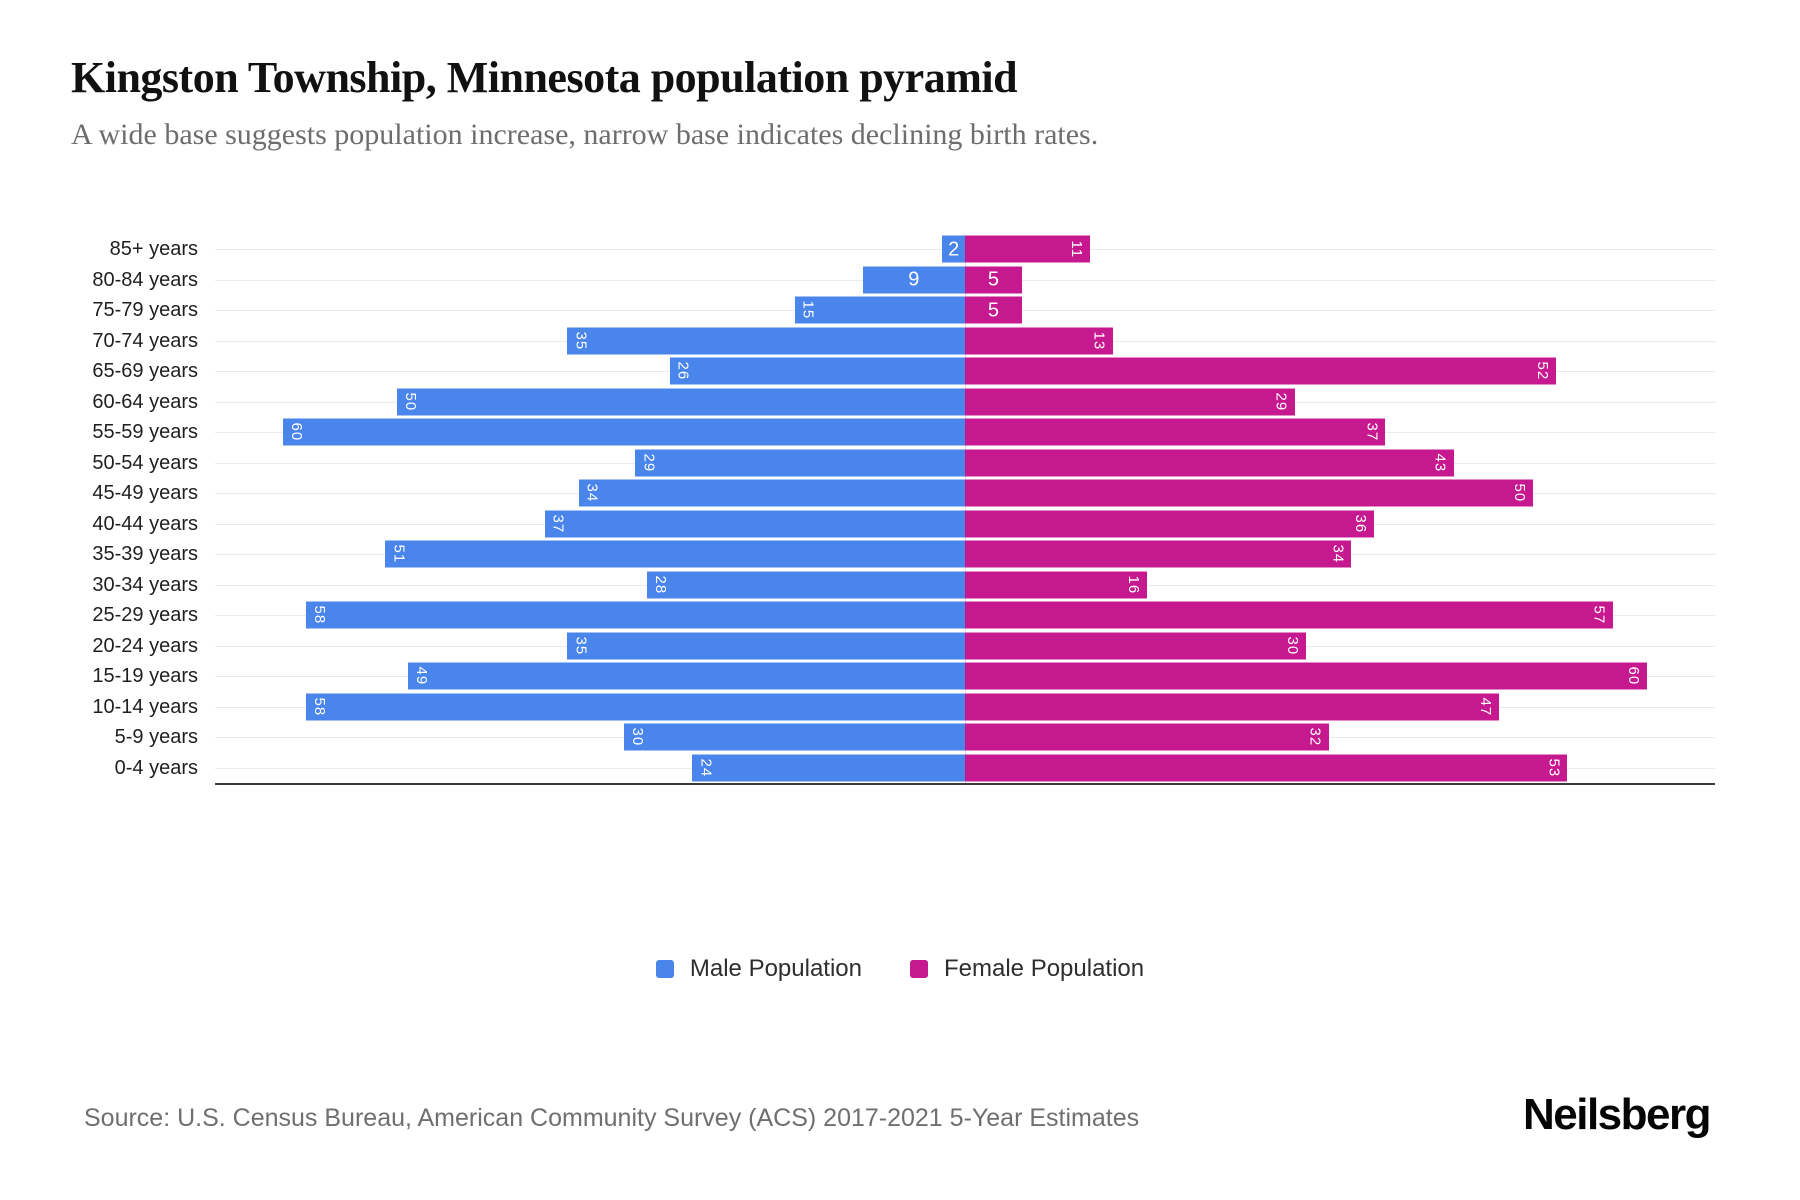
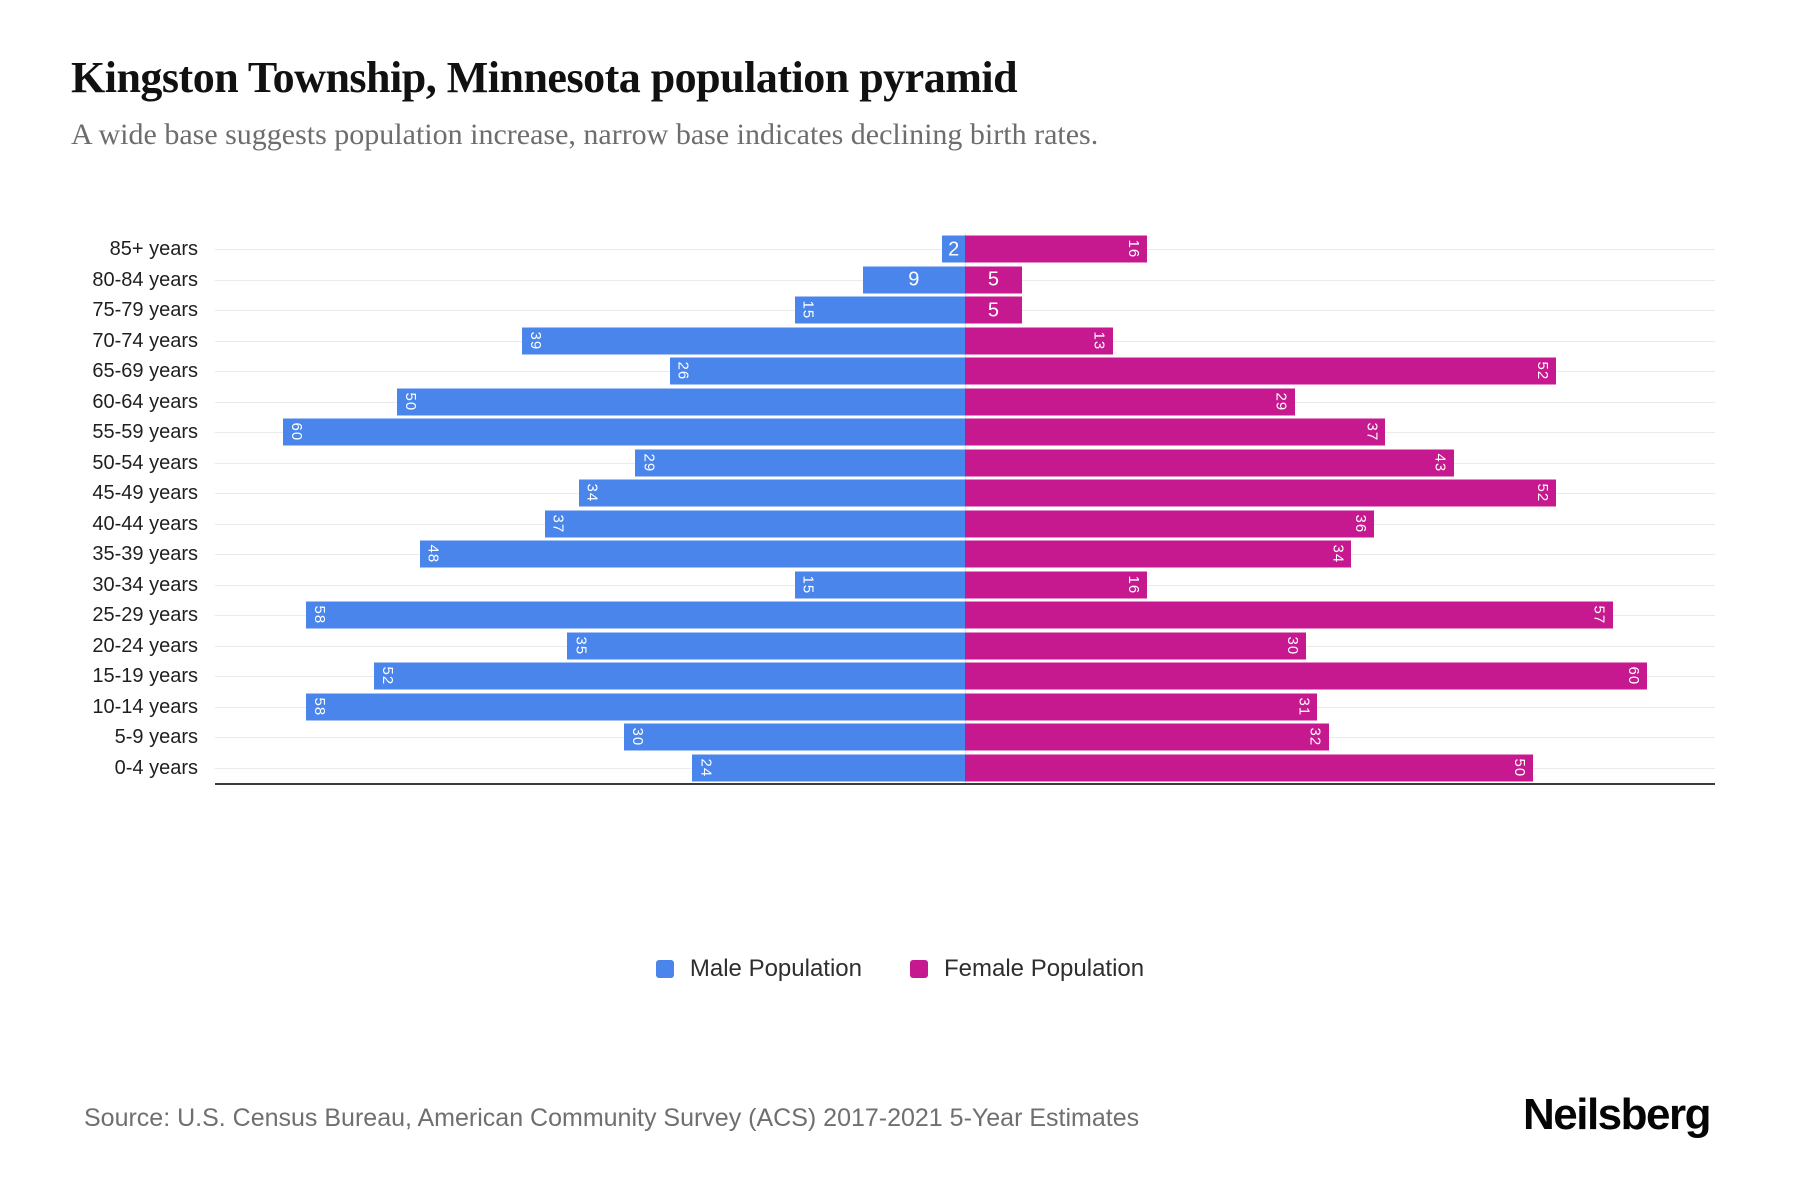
Female Population/85+ years: 11 -> 16
Male Population/70-74 years: 35 -> 39
Female Population/45-49 years: 50 -> 52
Male Population/35-39 years: 51 -> 48
Male Population/30-34 years: 28 -> 15
Male Population/15-19 years: 49 -> 52
Female Population/10-14 years: 47 -> 31
Female Population/0-4 years: 53 -> 50
